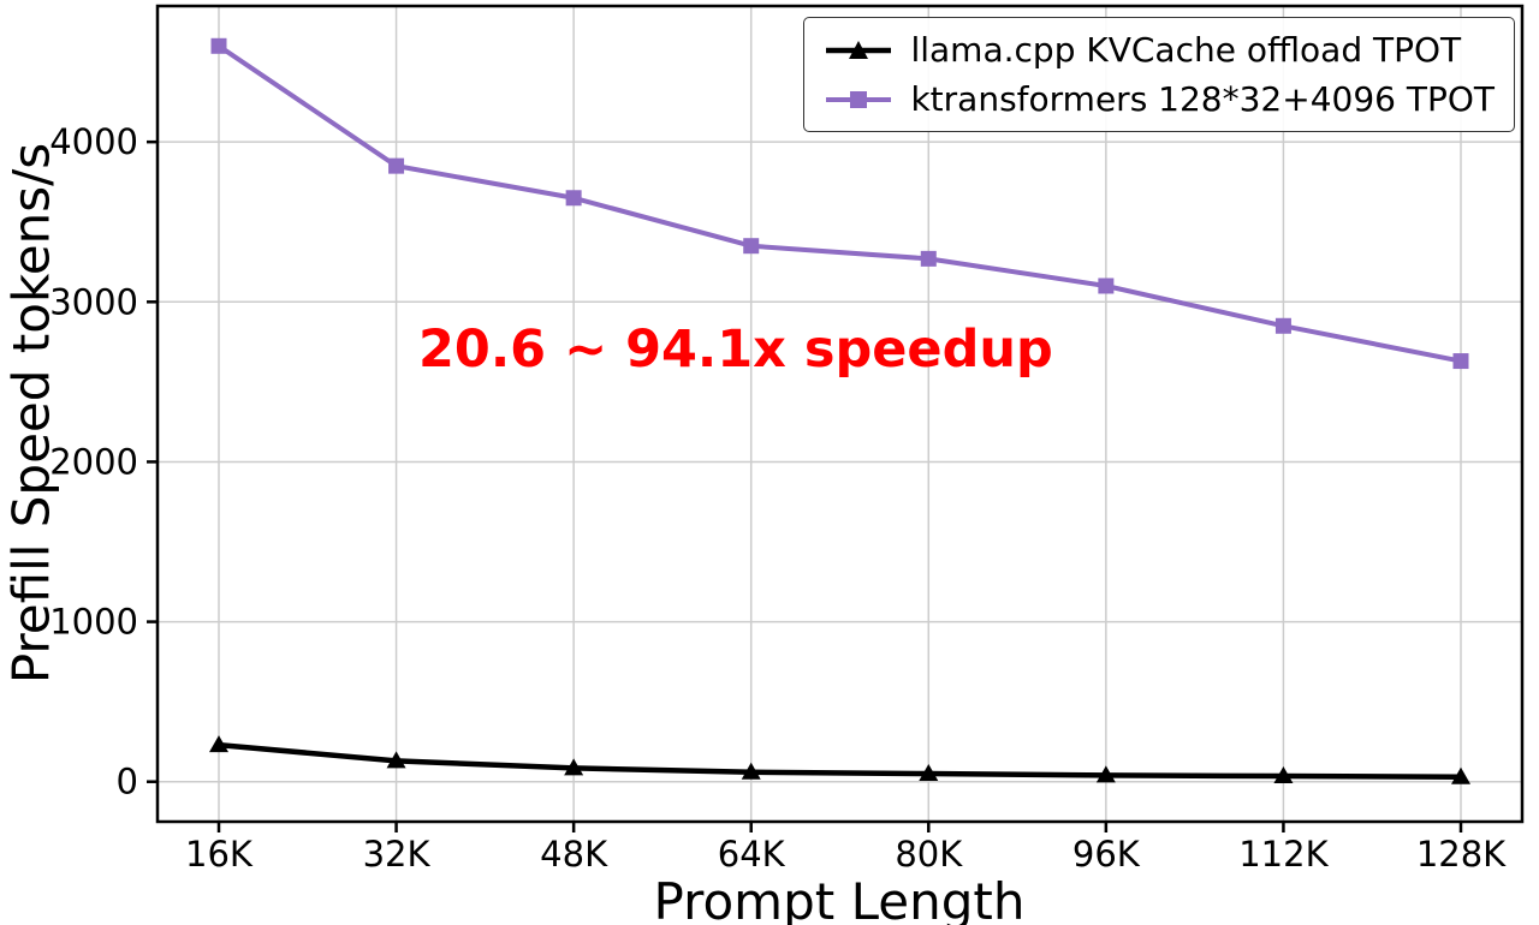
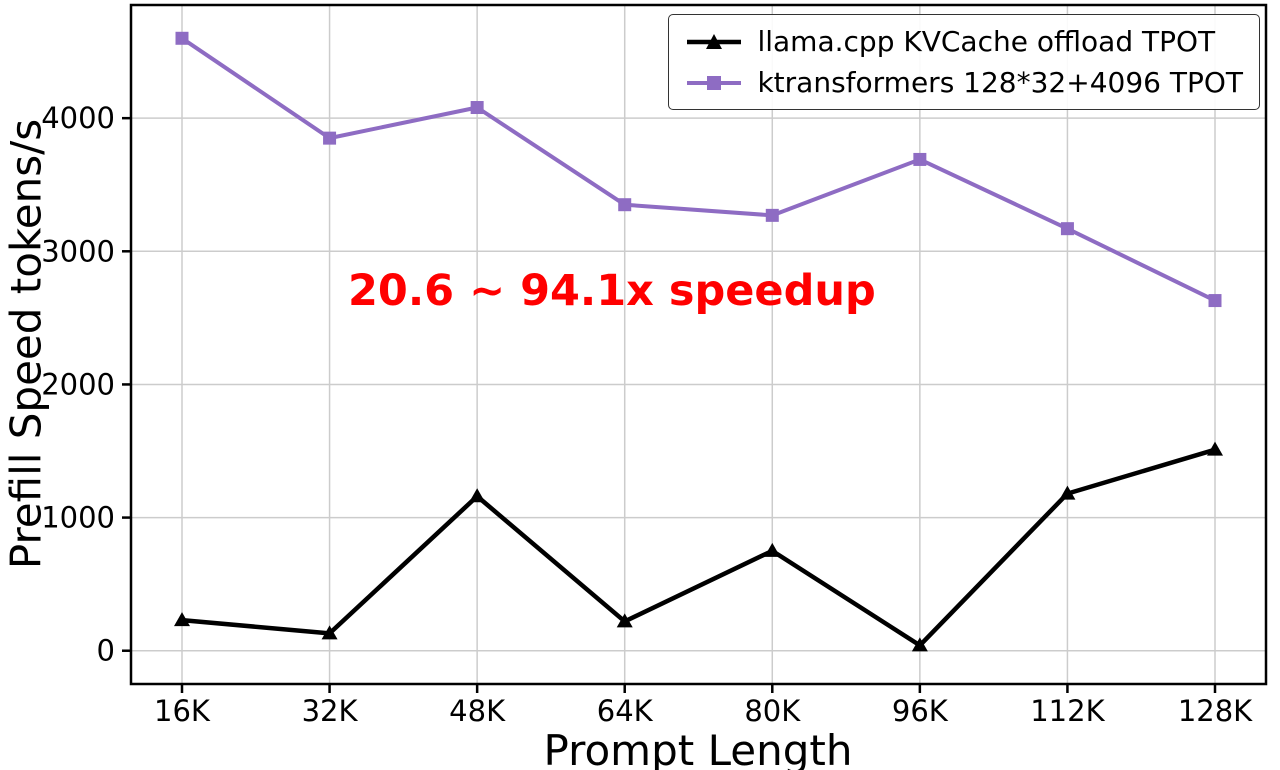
llama.cpp KVCache offload TPOT/48K: 80 -> 1160
ktransformers 128*32+4096 TPOT/48K: 3650 -> 4080
llama.cpp KVCache offload TPOT/64K: 60 -> 220
llama.cpp KVCache offload TPOT/80K: 50 -> 750
ktransformers 128*32+4096 TPOT/96K: 3100 -> 3690
llama.cpp KVCache offload TPOT/112K: 40 -> 1180
ktransformers 128*32+4096 TPOT/112K: 2850 -> 3170
llama.cpp KVCache offload TPOT/128K: 30 -> 1510
